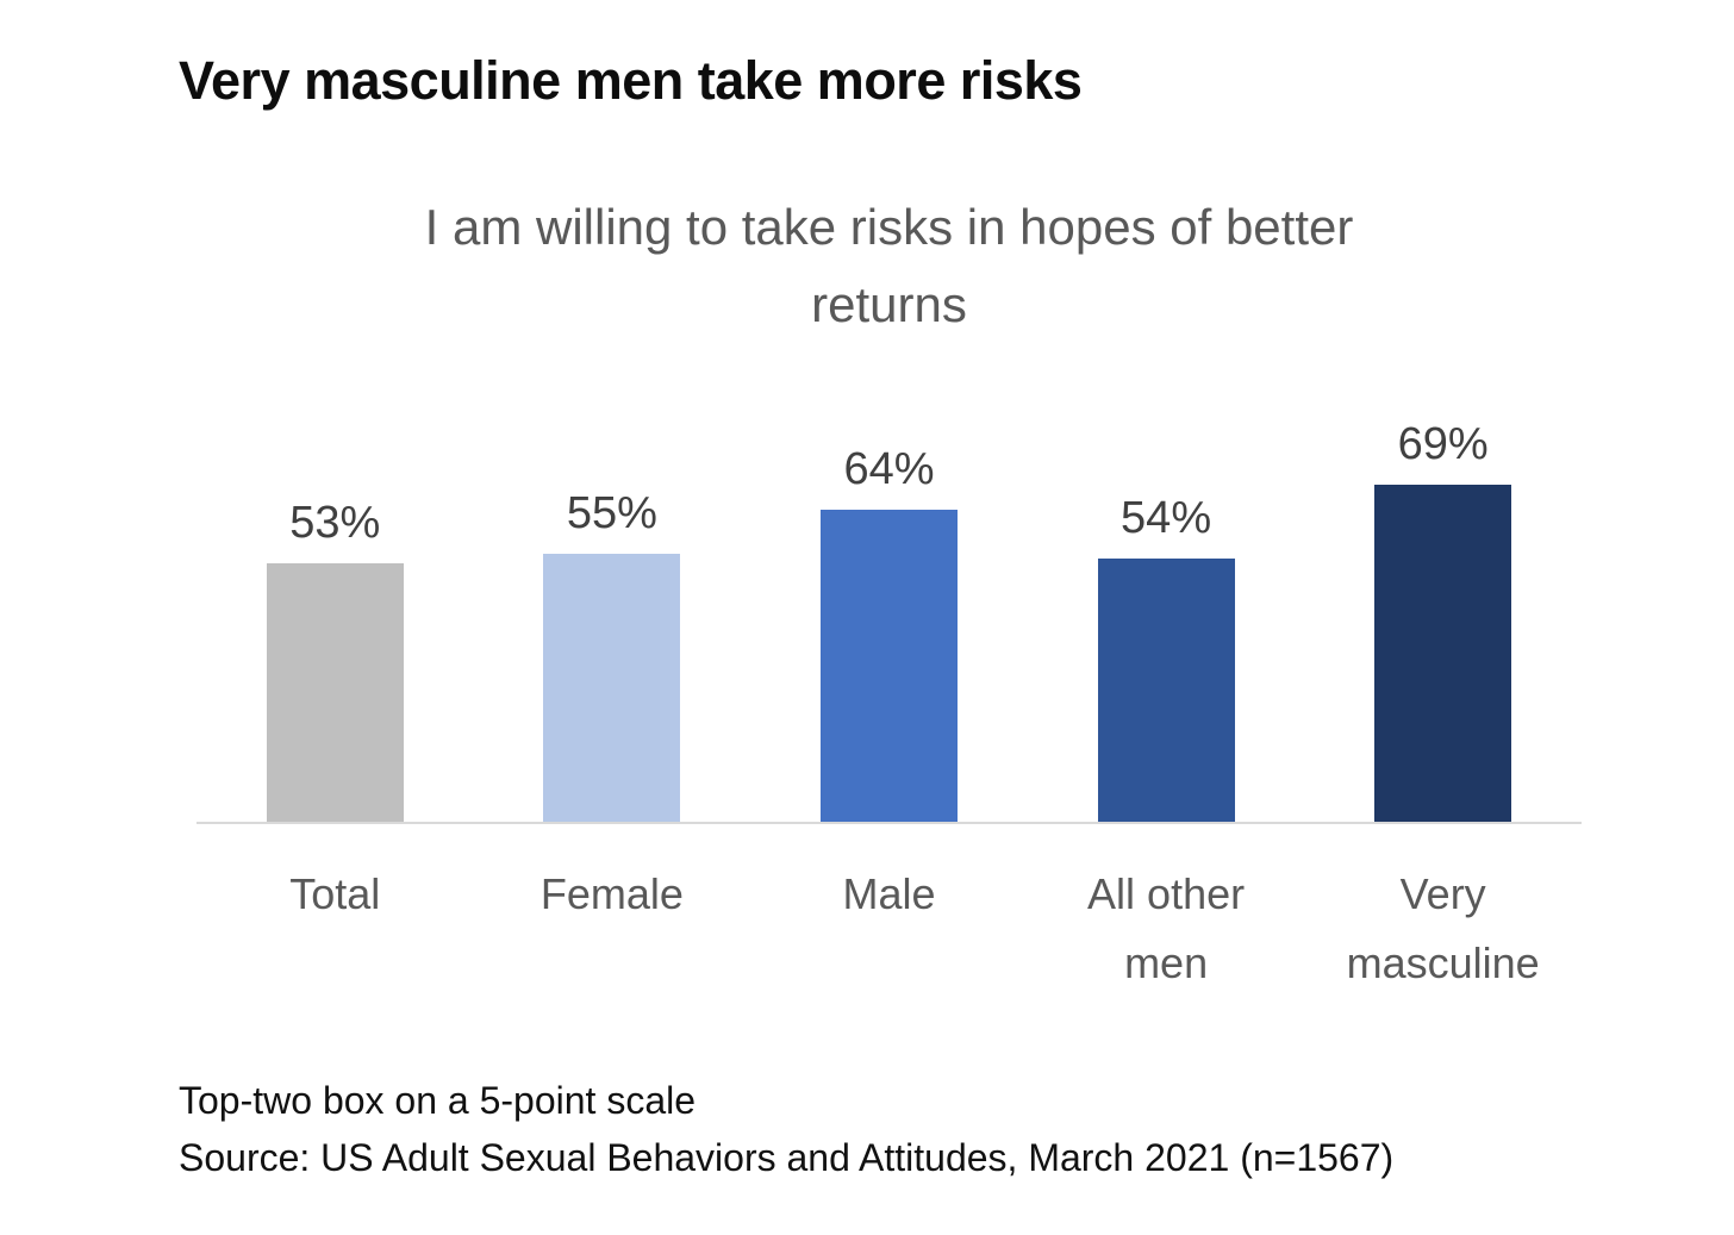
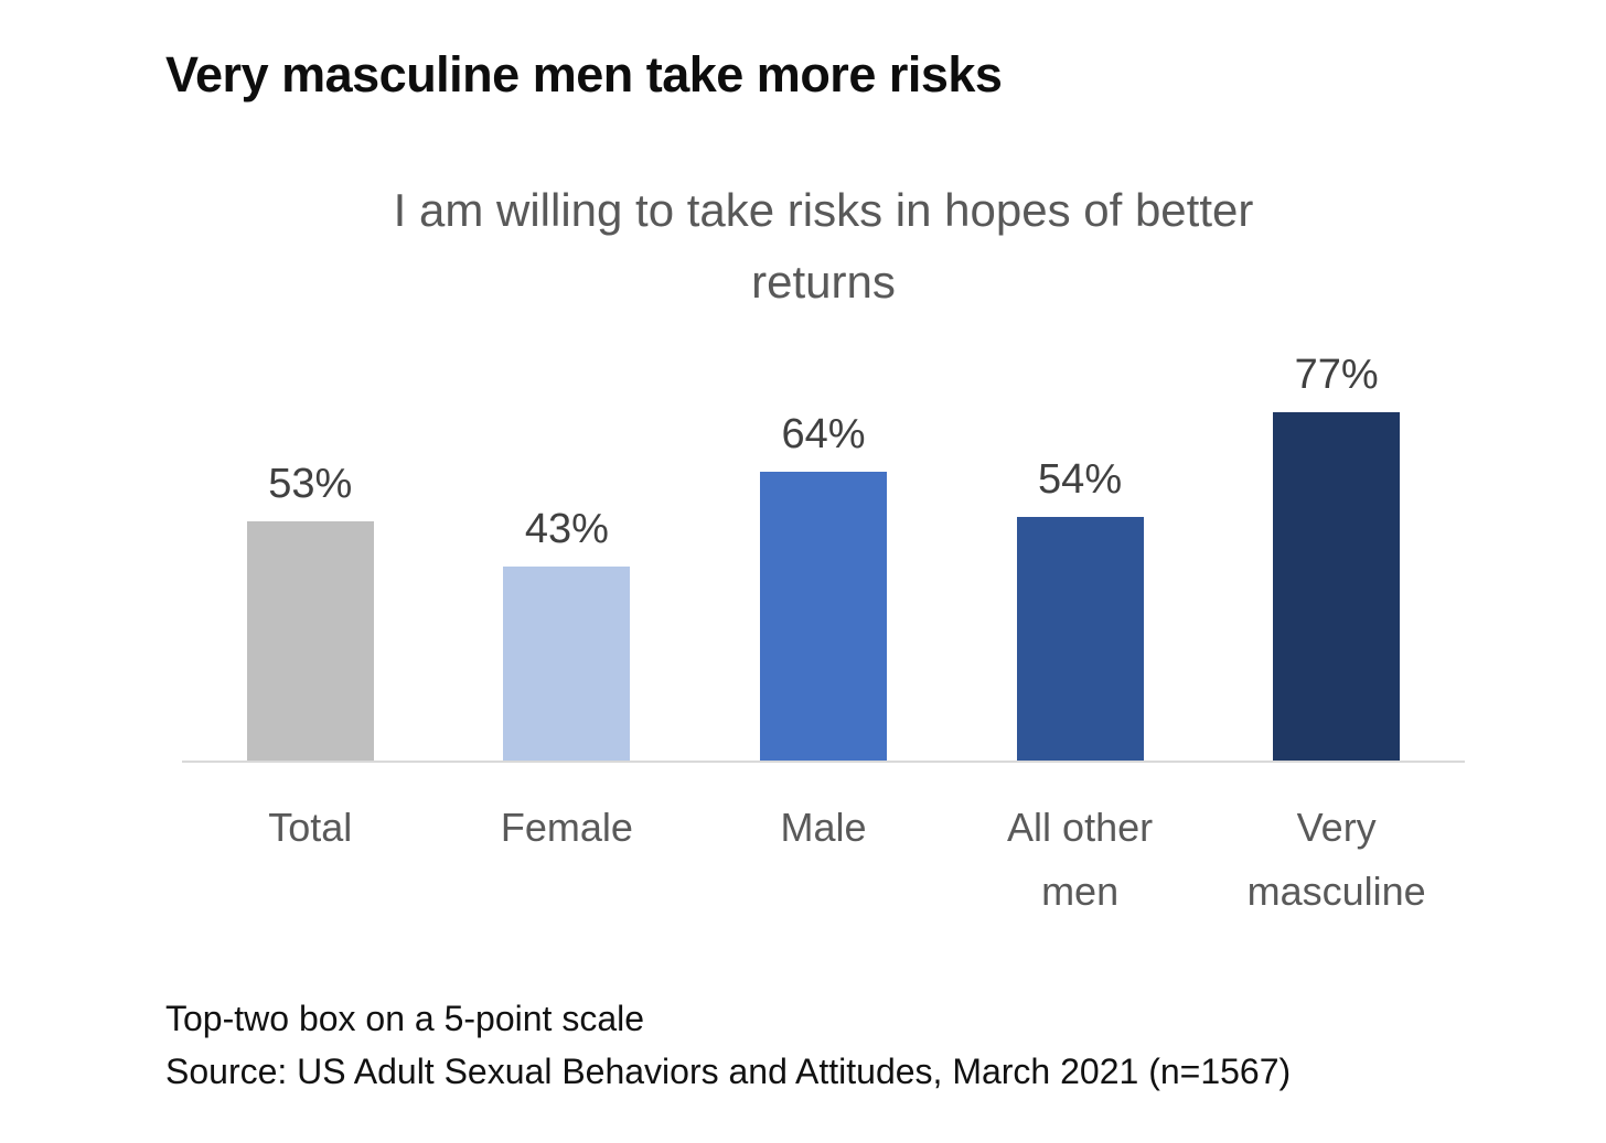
Female: 55% -> 43%
Very masculine: 69% -> 77%
